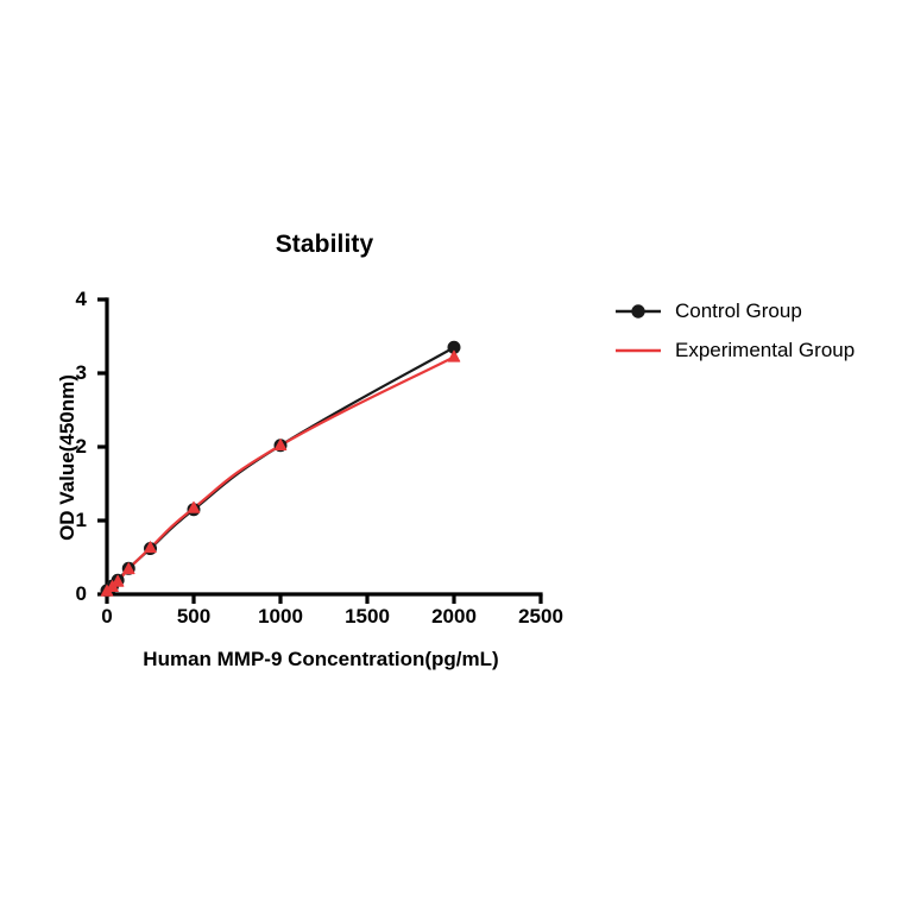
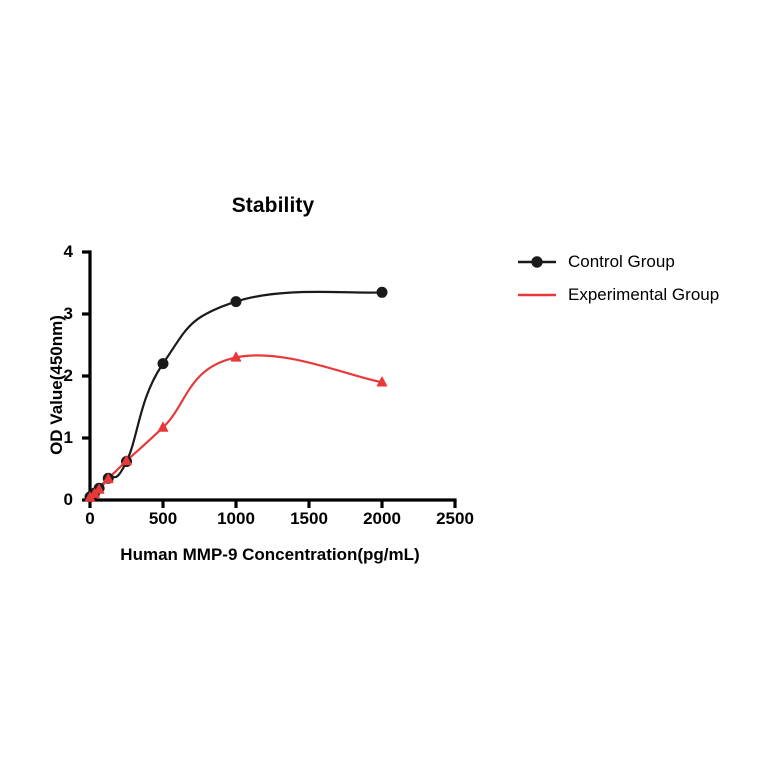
Control Group/500: 1.1 -> 2.2
Control Group/1000: 2.0 -> 3.2
Experimental Group/1000: 2.0 -> 2.3
Experimental Group/2000: 3.2 -> 1.9
